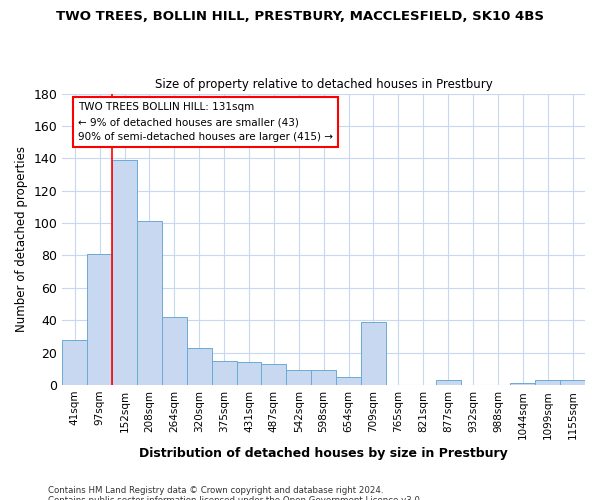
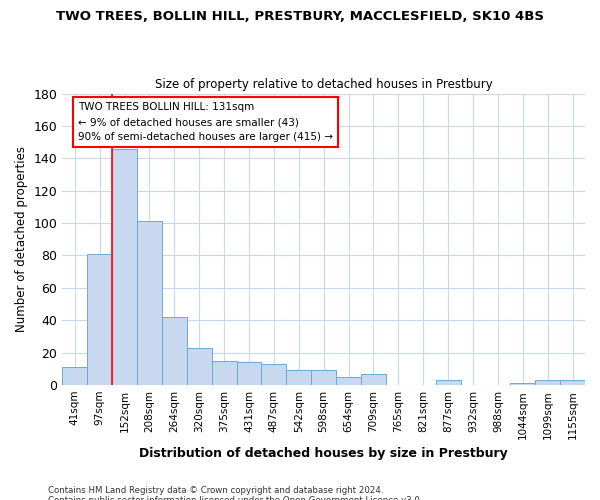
41sqm: 28 -> 11
152sqm: 139 -> 146
709sqm: 39 -> 7
